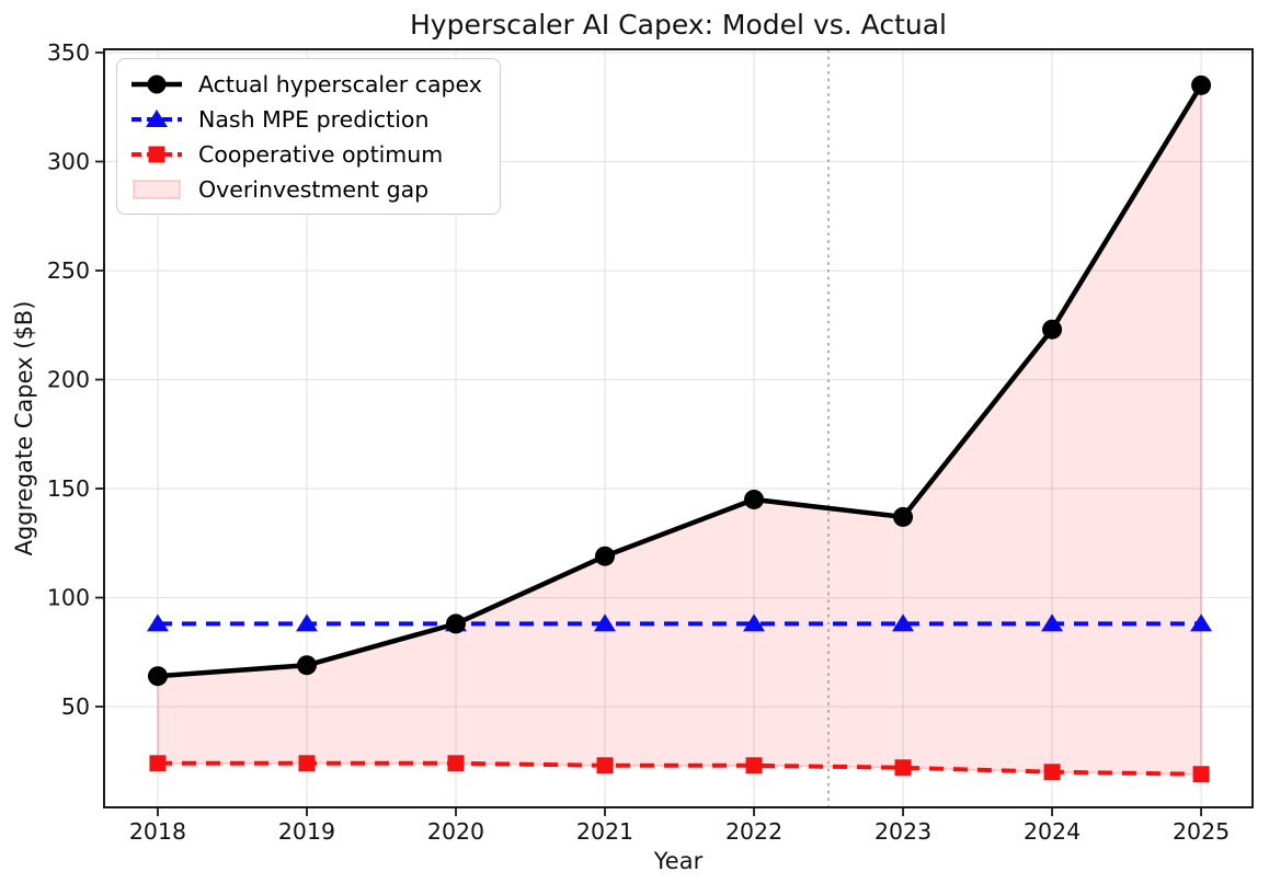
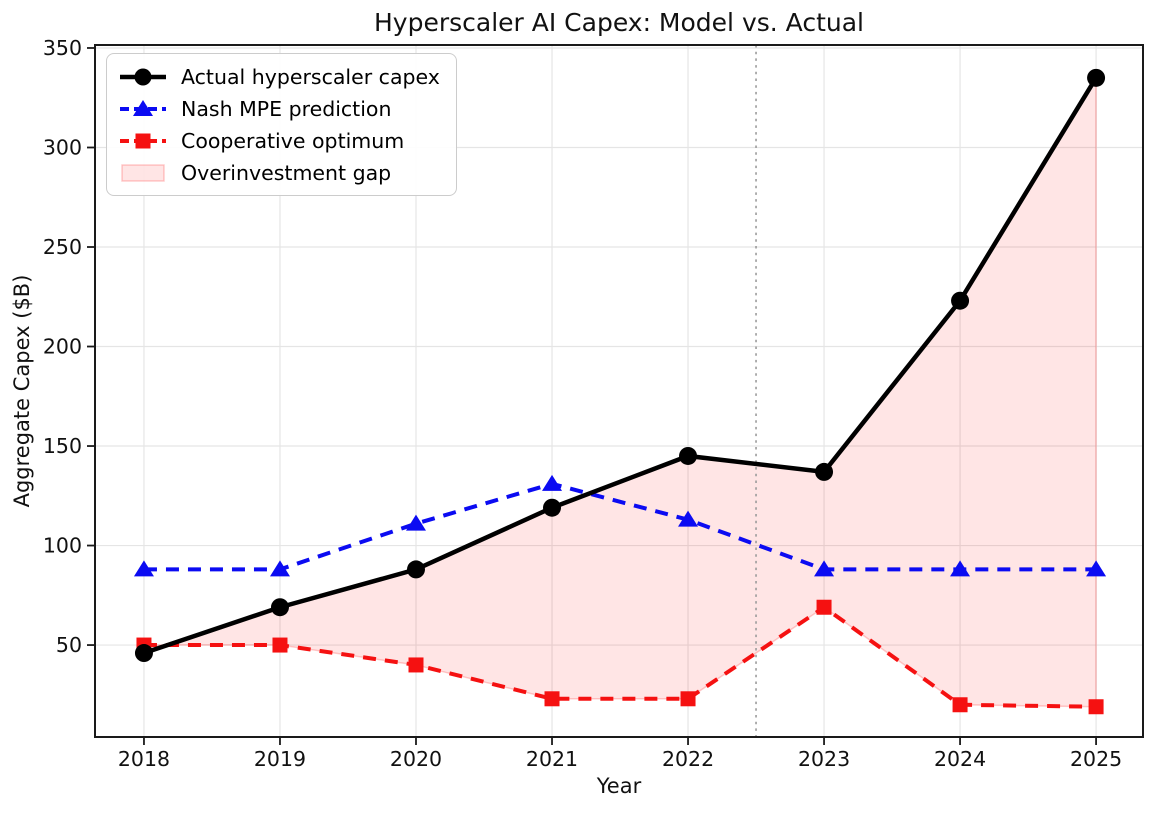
Actual hyperscaler capex/2018: 64 -> 46
Cooperative optimum/2018: 24 -> 50
Cooperative optimum/2019: 24 -> 50
Nash MPE prediction/2020: 88 -> 111
Cooperative optimum/2020: 24 -> 40
Nash MPE prediction/2021: 88 -> 131
Nash MPE prediction/2022: 88 -> 113
Cooperative optimum/2023: 22 -> 69
